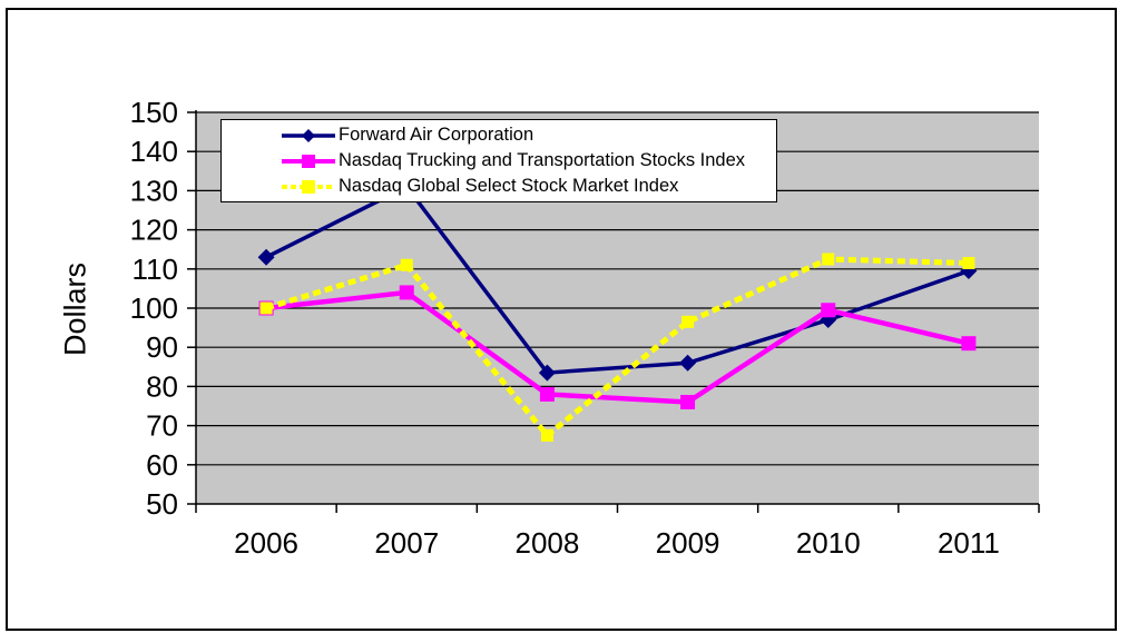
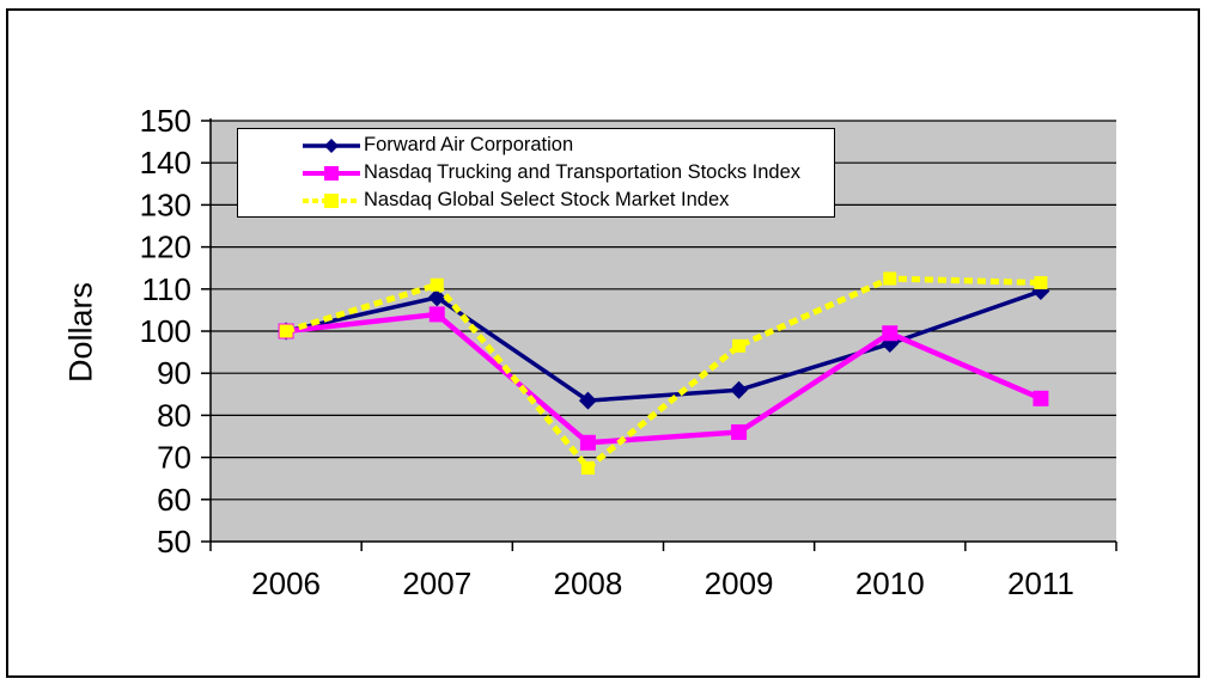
Forward Air Corporation/2006: 113 -> 100
Forward Air Corporation/2007: 131 -> 108
Nasdaq Trucking and Transportation Stocks Index/2008: 78 -> 74
Nasdaq Trucking and Transportation Stocks Index/2011: 91 -> 84
